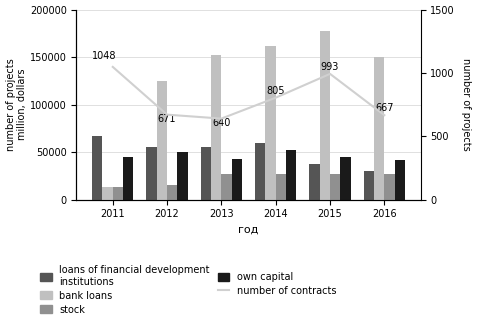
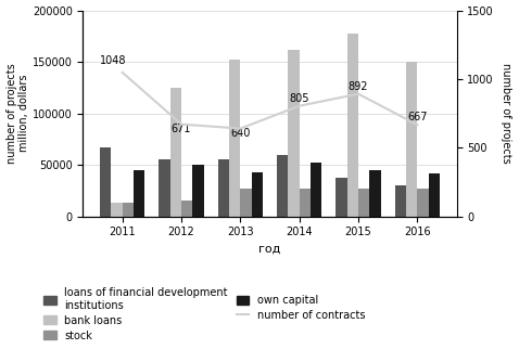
number of contracts/2015: 993 -> 892
